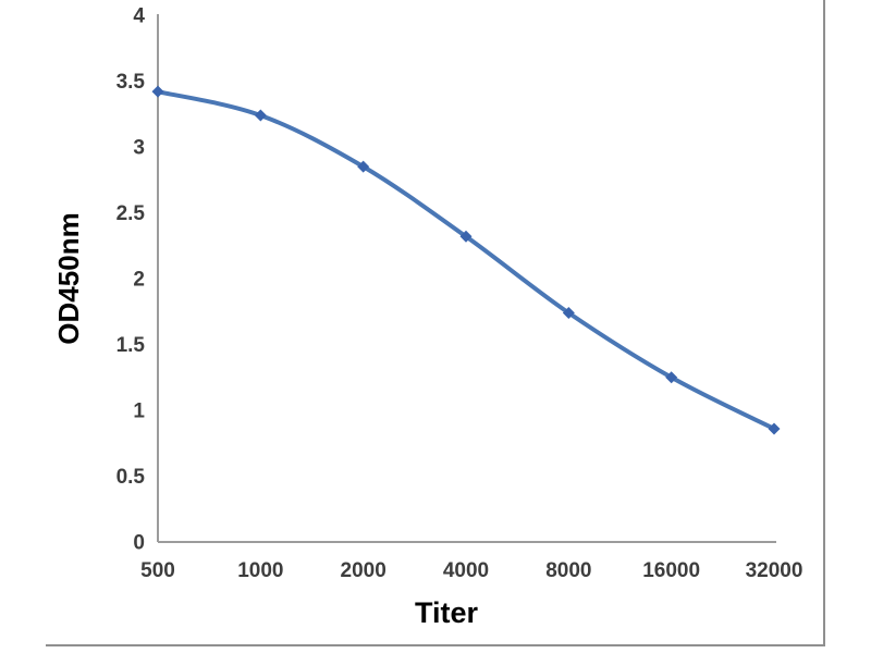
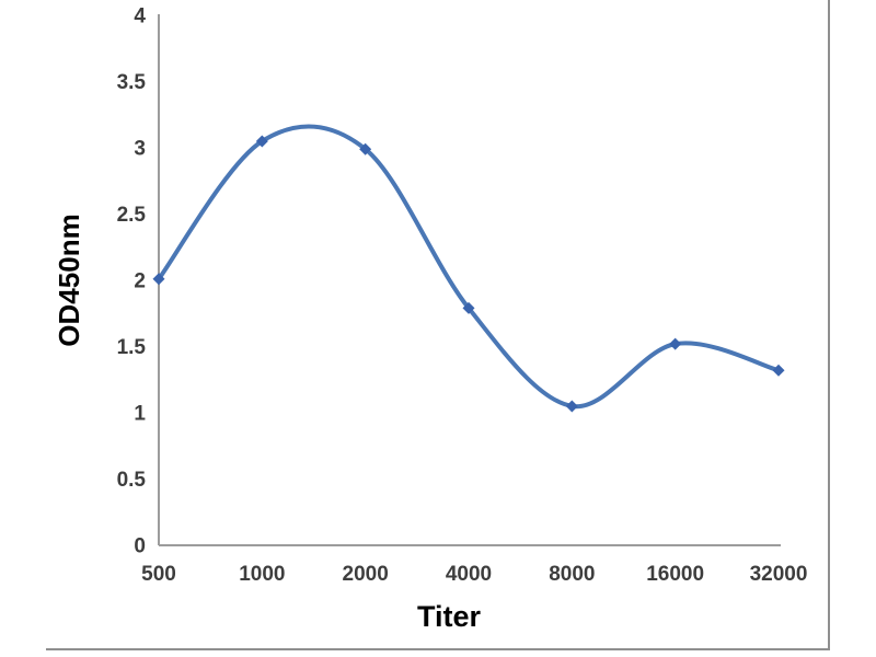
500: 3.42 -> 2.01
1000: 3.24 -> 3.05
2000: 2.85 -> 2.99
4000: 2.32 -> 1.79
8000: 1.74 -> 1.05
16000: 1.25 -> 1.52
32000: 0.86 -> 1.32
